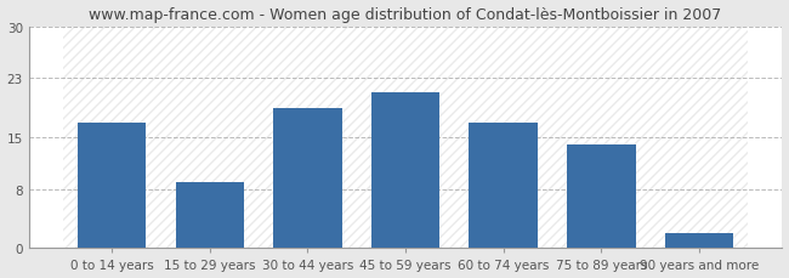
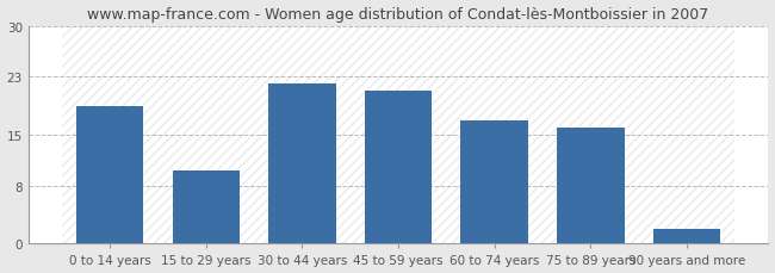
0 to 14 years: 17 -> 19
15 to 29 years: 9 -> 10
30 to 44 years: 19 -> 22
75 to 89 years: 14 -> 16
